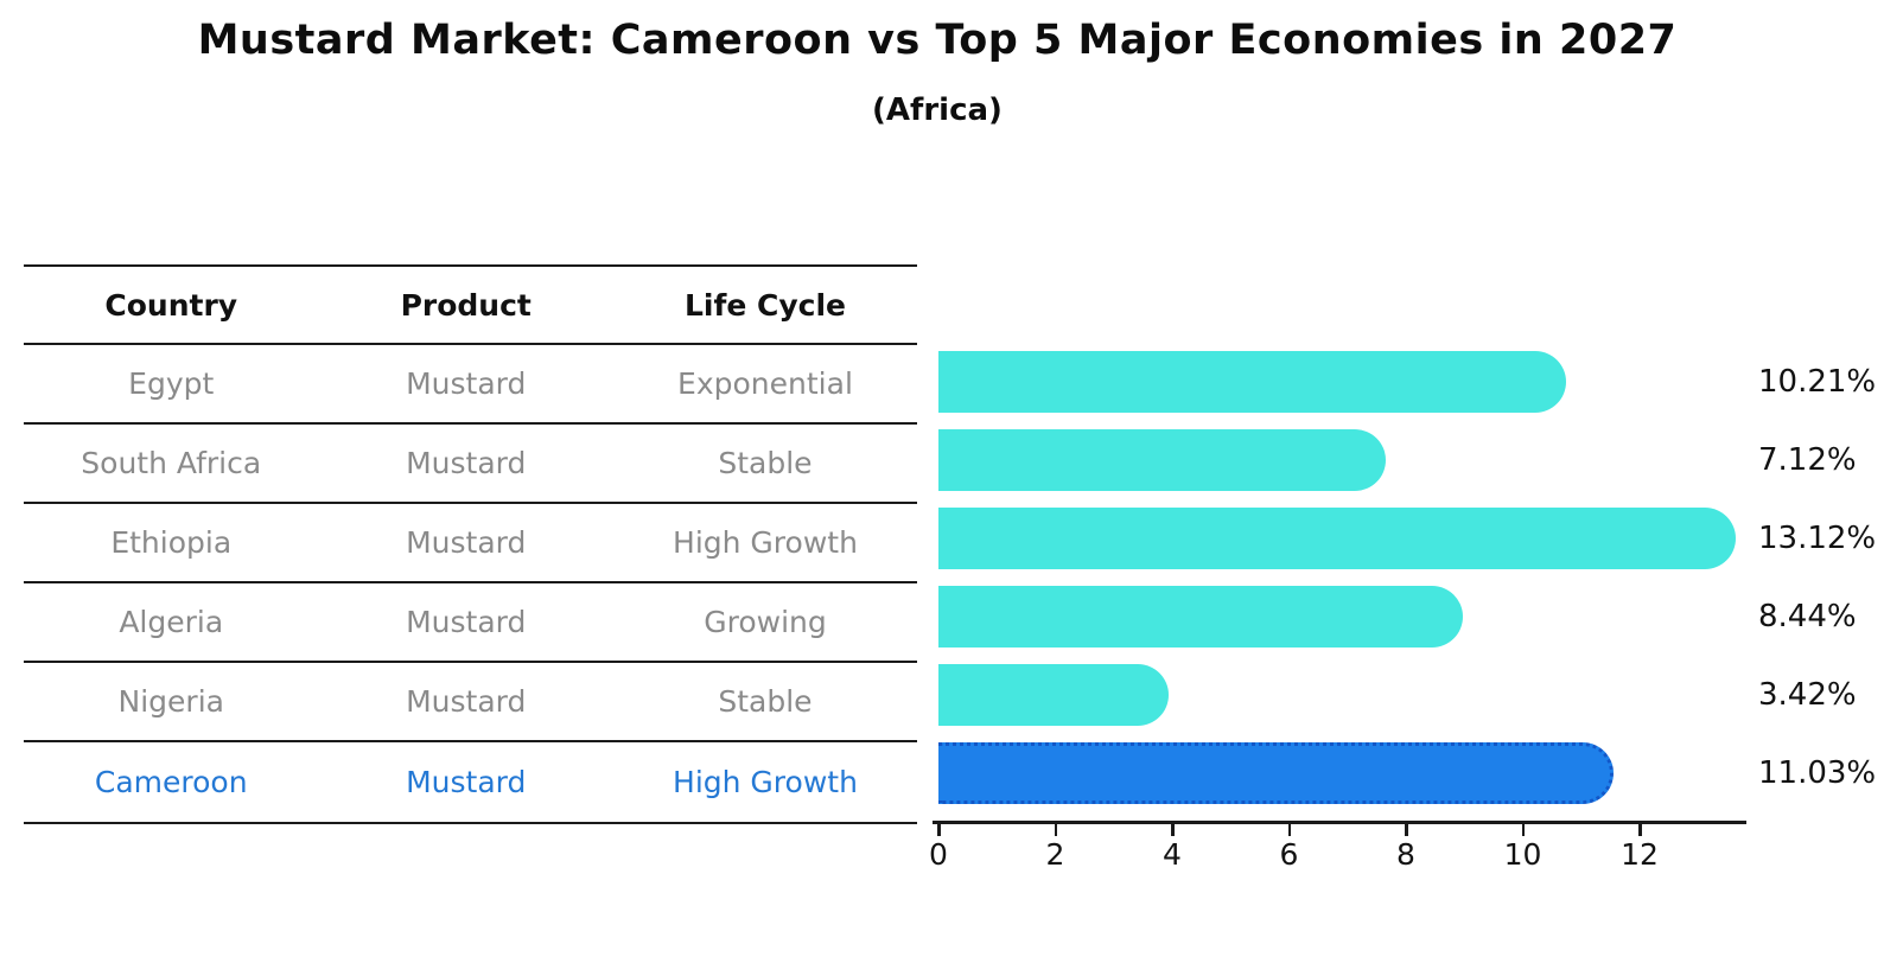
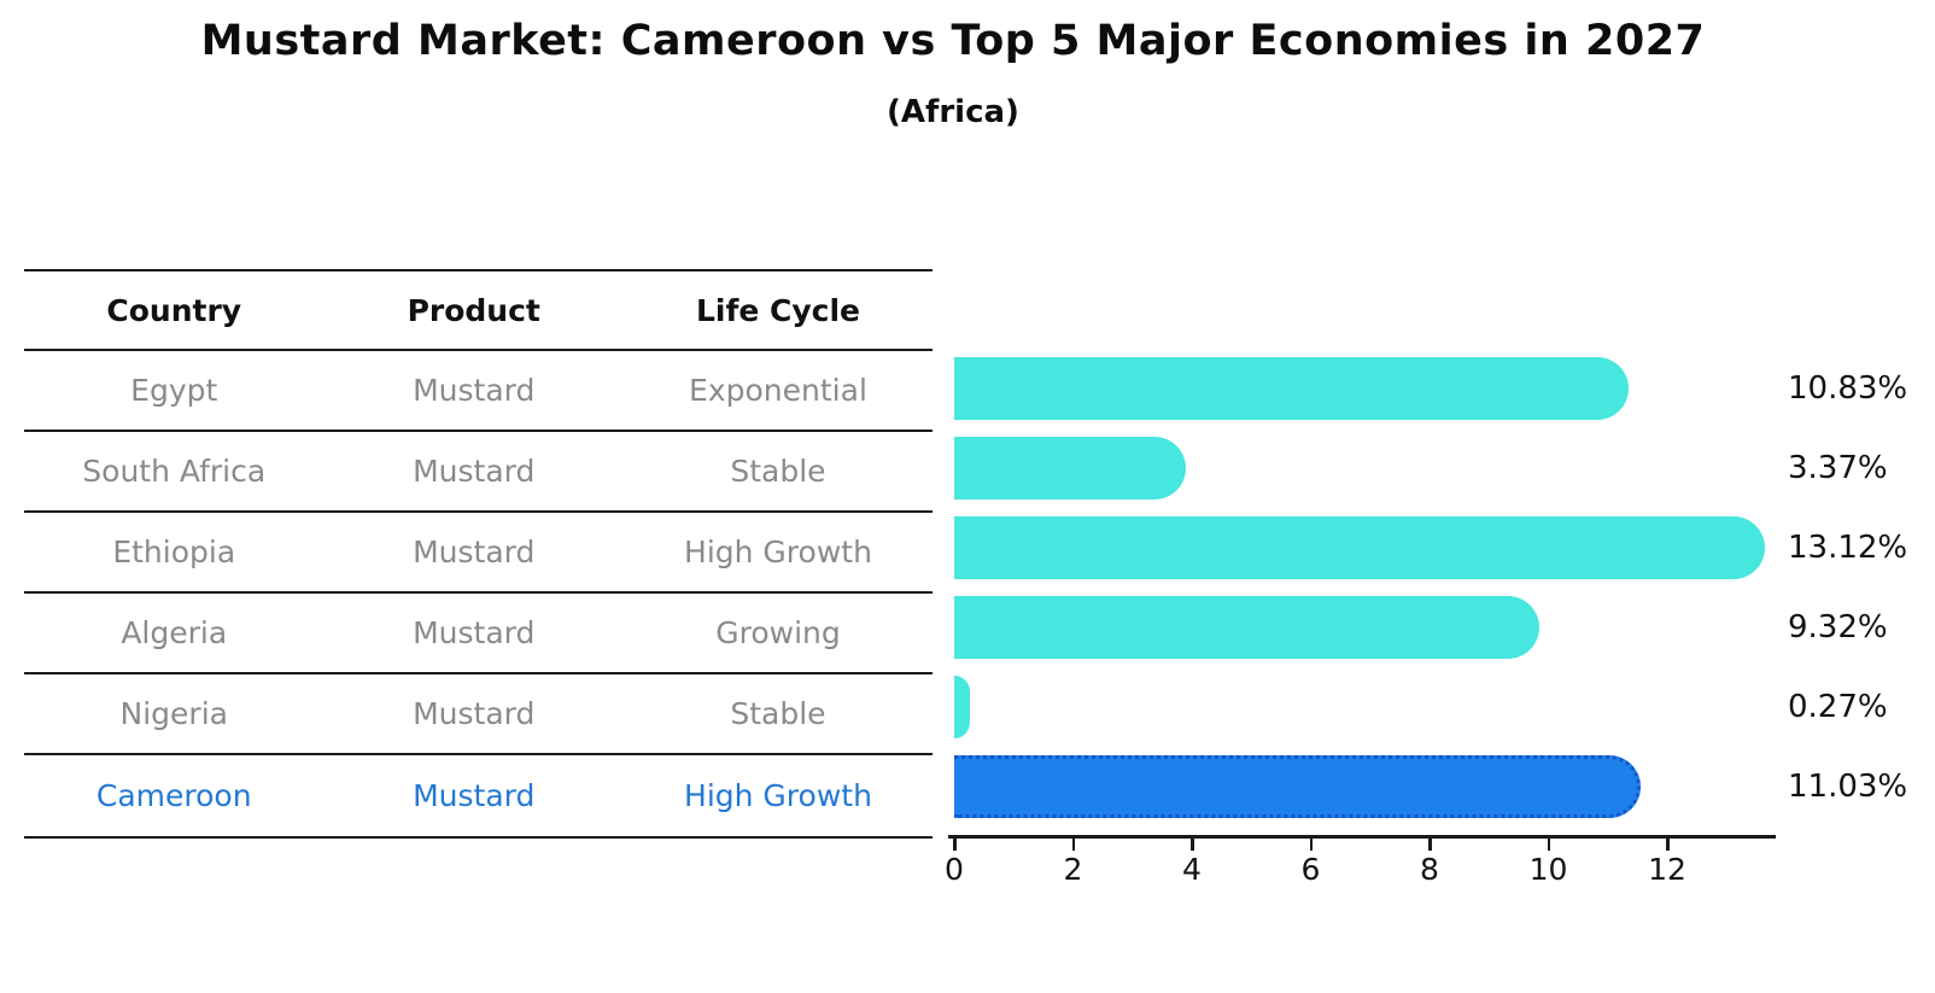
Egypt: 10.21% -> 10.83%
South Africa: 7.12% -> 3.37%
Algeria: 8.44% -> 9.32%
Nigeria: 3.42% -> 0.27%
